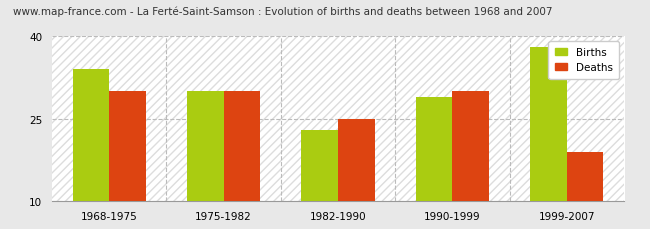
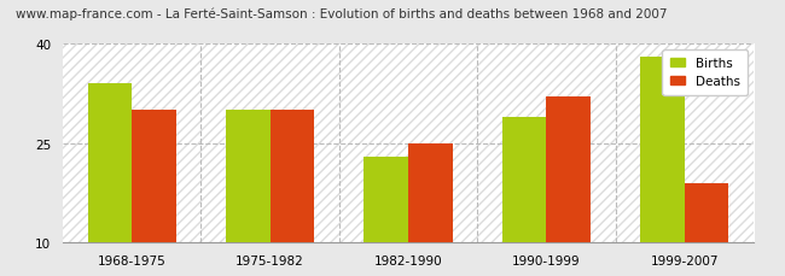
Deaths/1990-1999: 30 -> 32
